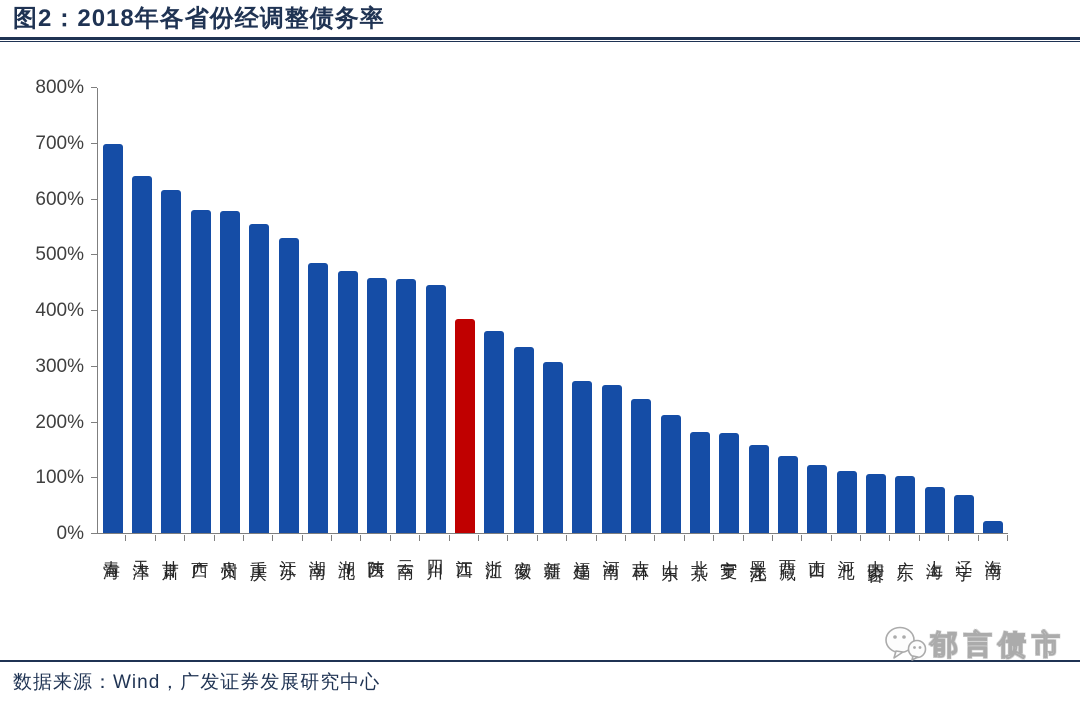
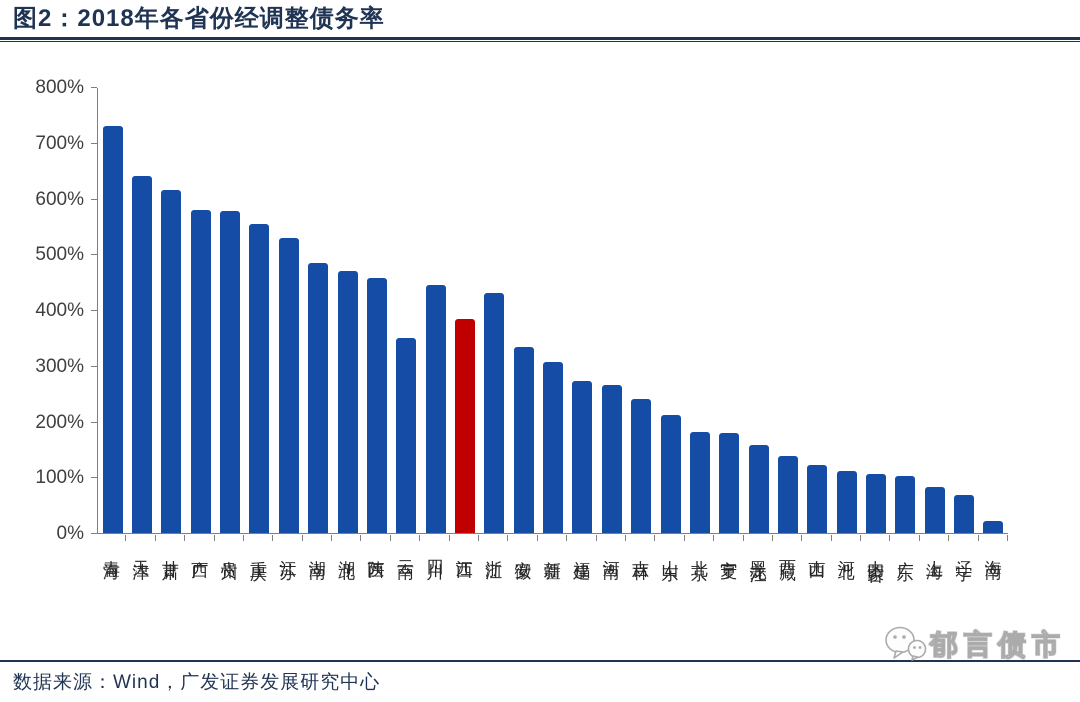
青海: 700% -> 730%
云南: 460% -> 350%
浙江: 360% -> 430%
